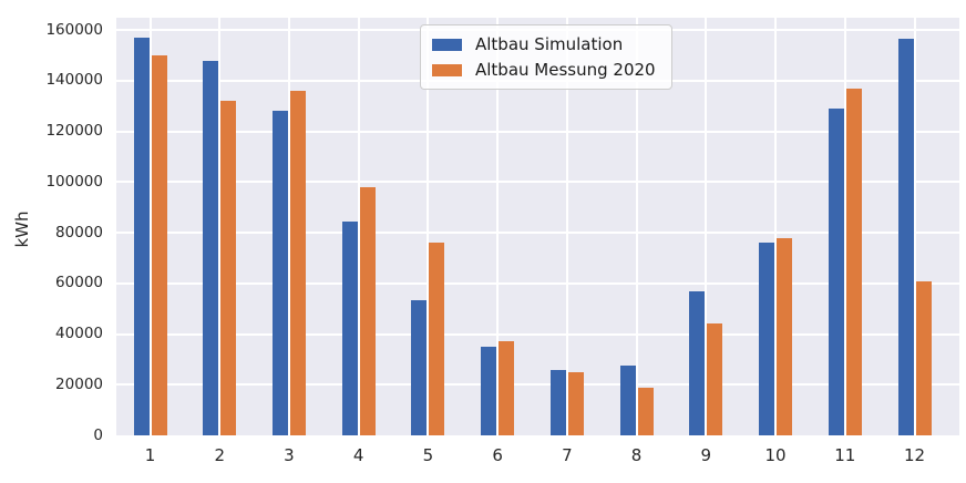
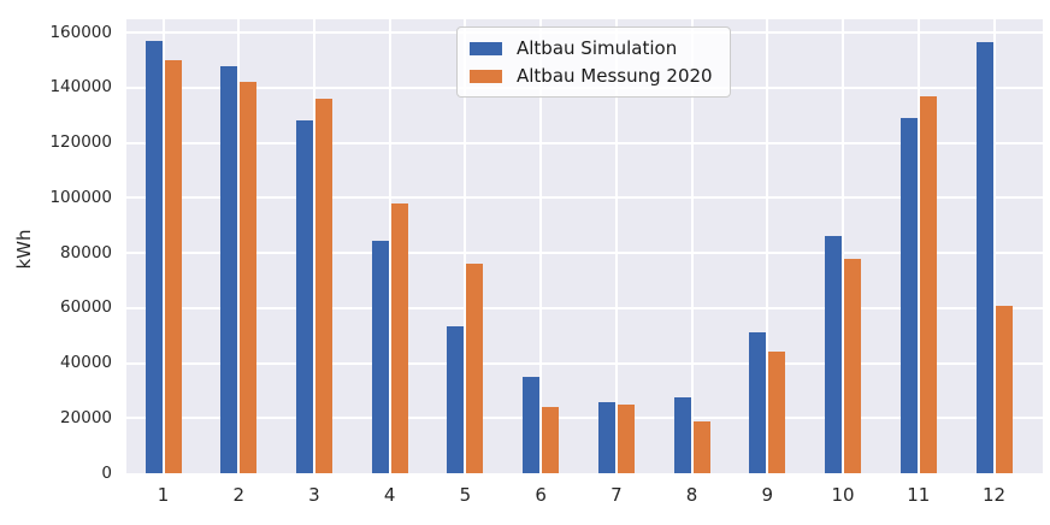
Altbau Messung 2020/2: 132000 -> 142000
Altbau Messung 2020/6: 37000 -> 24000
Altbau Simulation/9: 57000 -> 51000
Altbau Simulation/10: 76000 -> 86000
